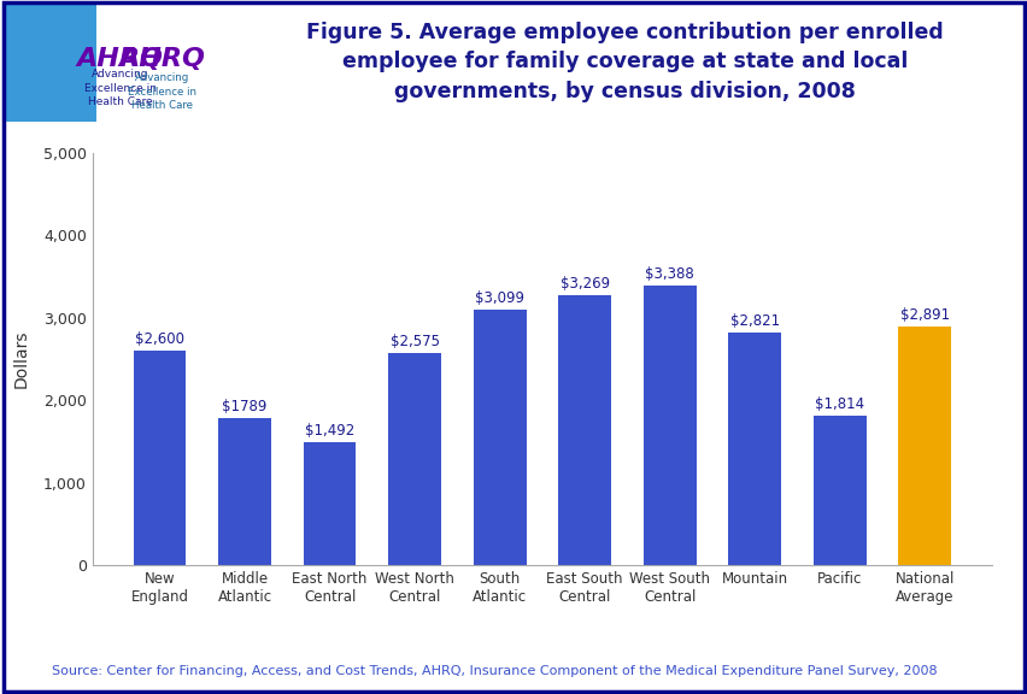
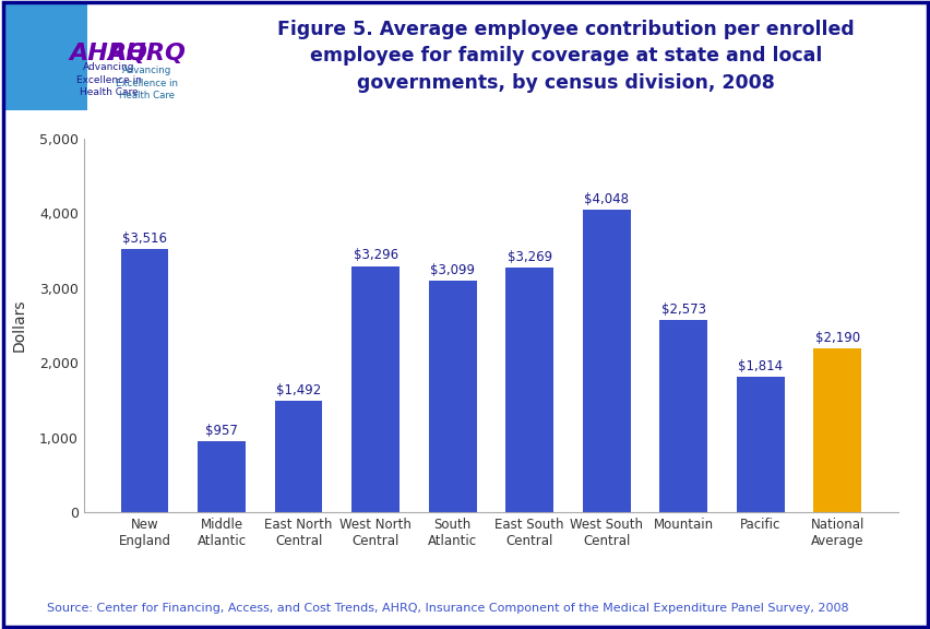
New England: $2,600 -> $3,516
Middle Atlantic: $1789 -> $957
West North Central: $2,575 -> $3,296
West South Central: $3,388 -> $4,048
Mountain: $2,821 -> $2,573
National Average: $2,891 -> $2,190
